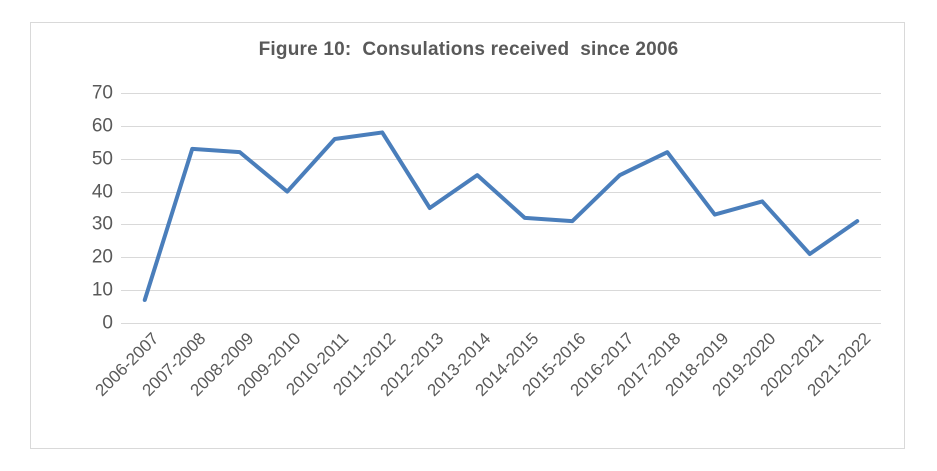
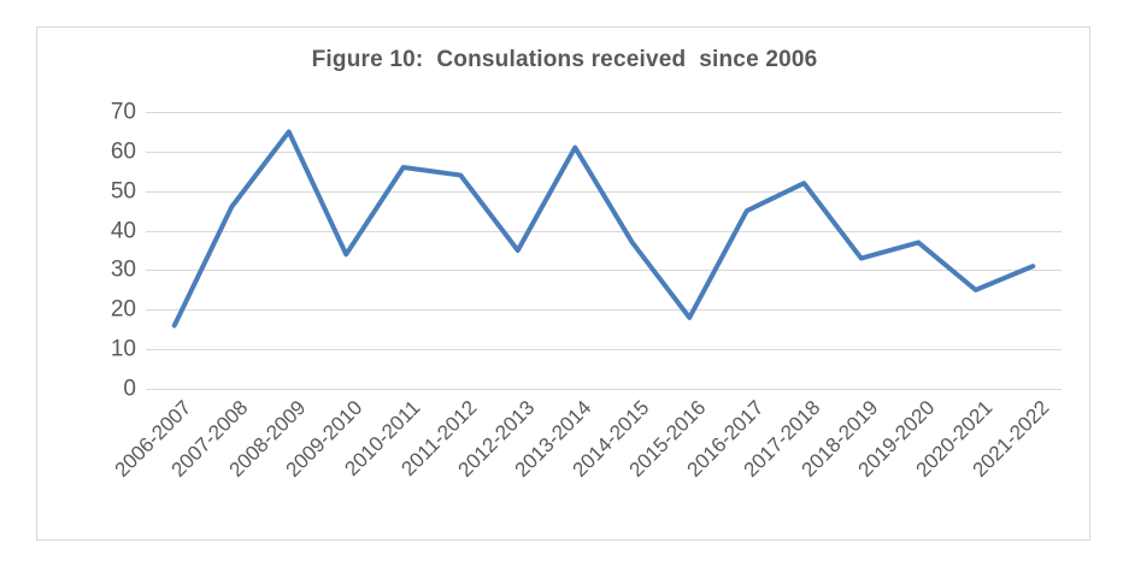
2006-2007: 7 -> 16
2007-2008: 53 -> 46
2008-2009: 52 -> 65
2009-2010: 40 -> 34
2011-2012: 58 -> 54
2013-2014: 45 -> 61
2014-2015: 32 -> 37
2015-2016: 31 -> 18
2020-2021: 21 -> 25
